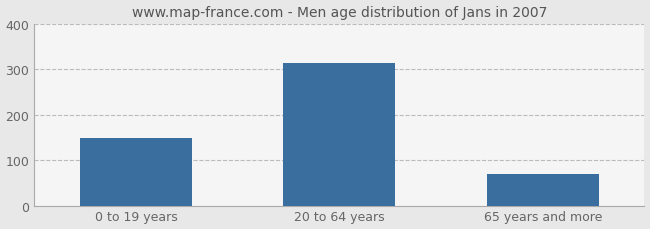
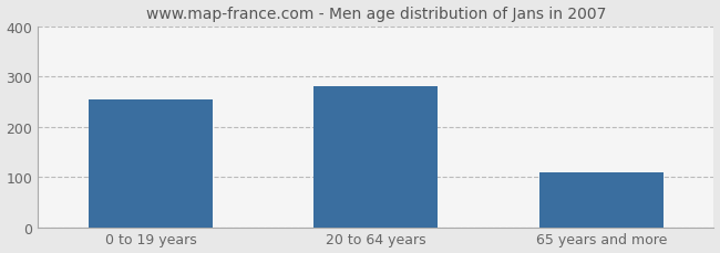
0 to 19 years: 148 -> 255
20 to 64 years: 313 -> 280
65 years and more: 70 -> 110
